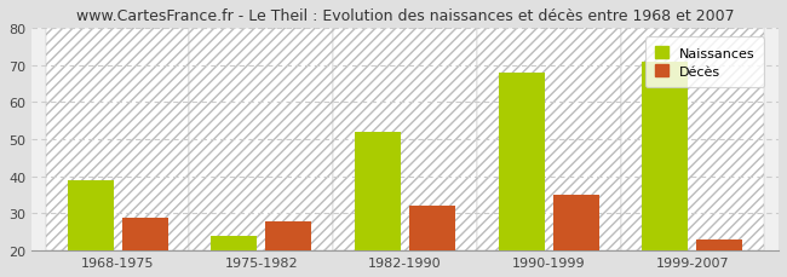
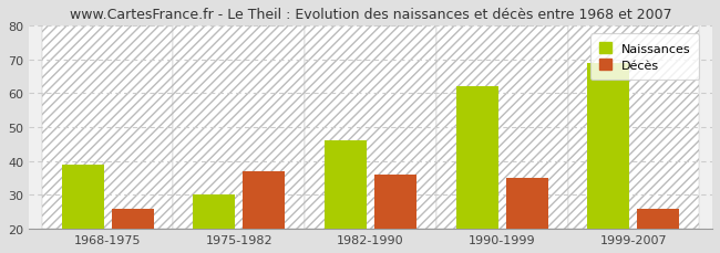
Décès/1968-1975: 29 -> 26
Naissances/1975-1982: 24 -> 30
Décès/1975-1982: 28 -> 37
Naissances/1982-1990: 52 -> 46
Décès/1982-1990: 32 -> 36
Naissances/1990-1999: 68 -> 62
Naissances/1999-2007: 71 -> 69
Décès/1999-2007: 23 -> 26
